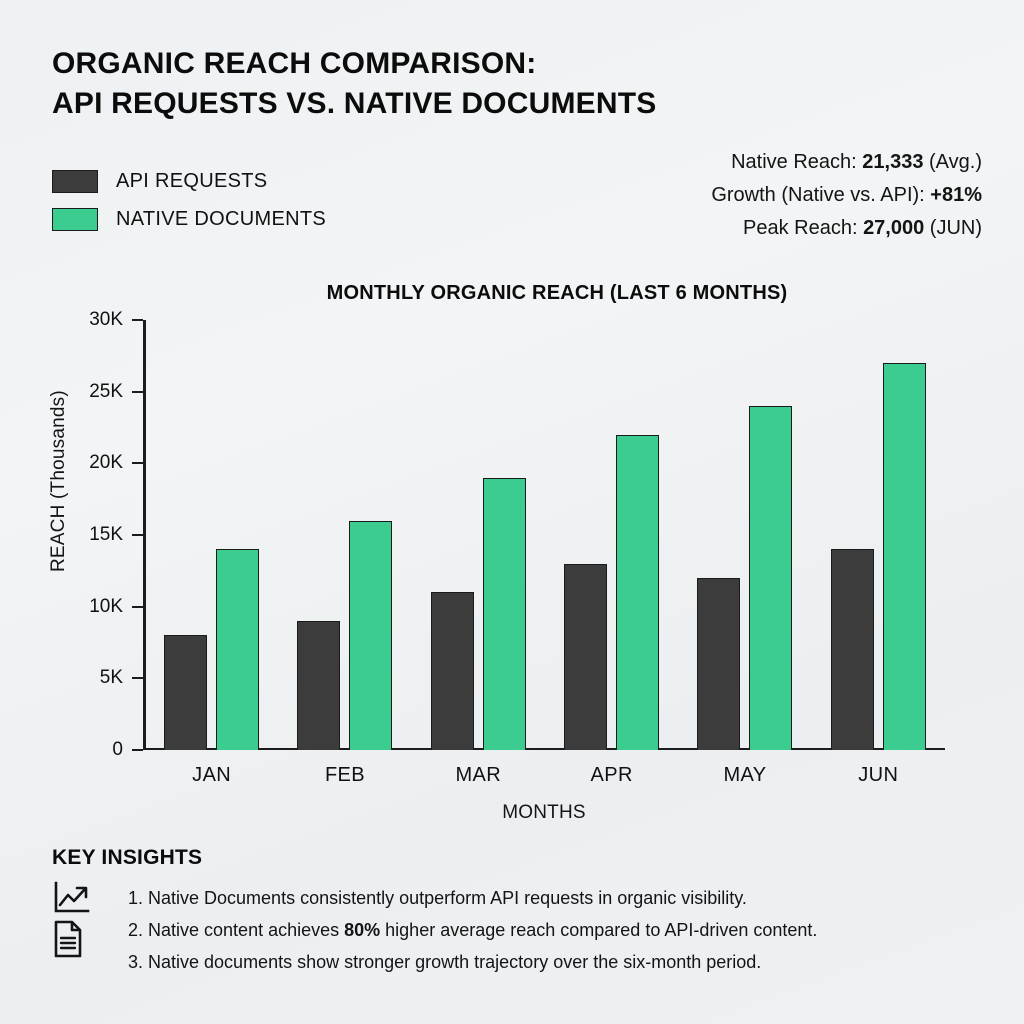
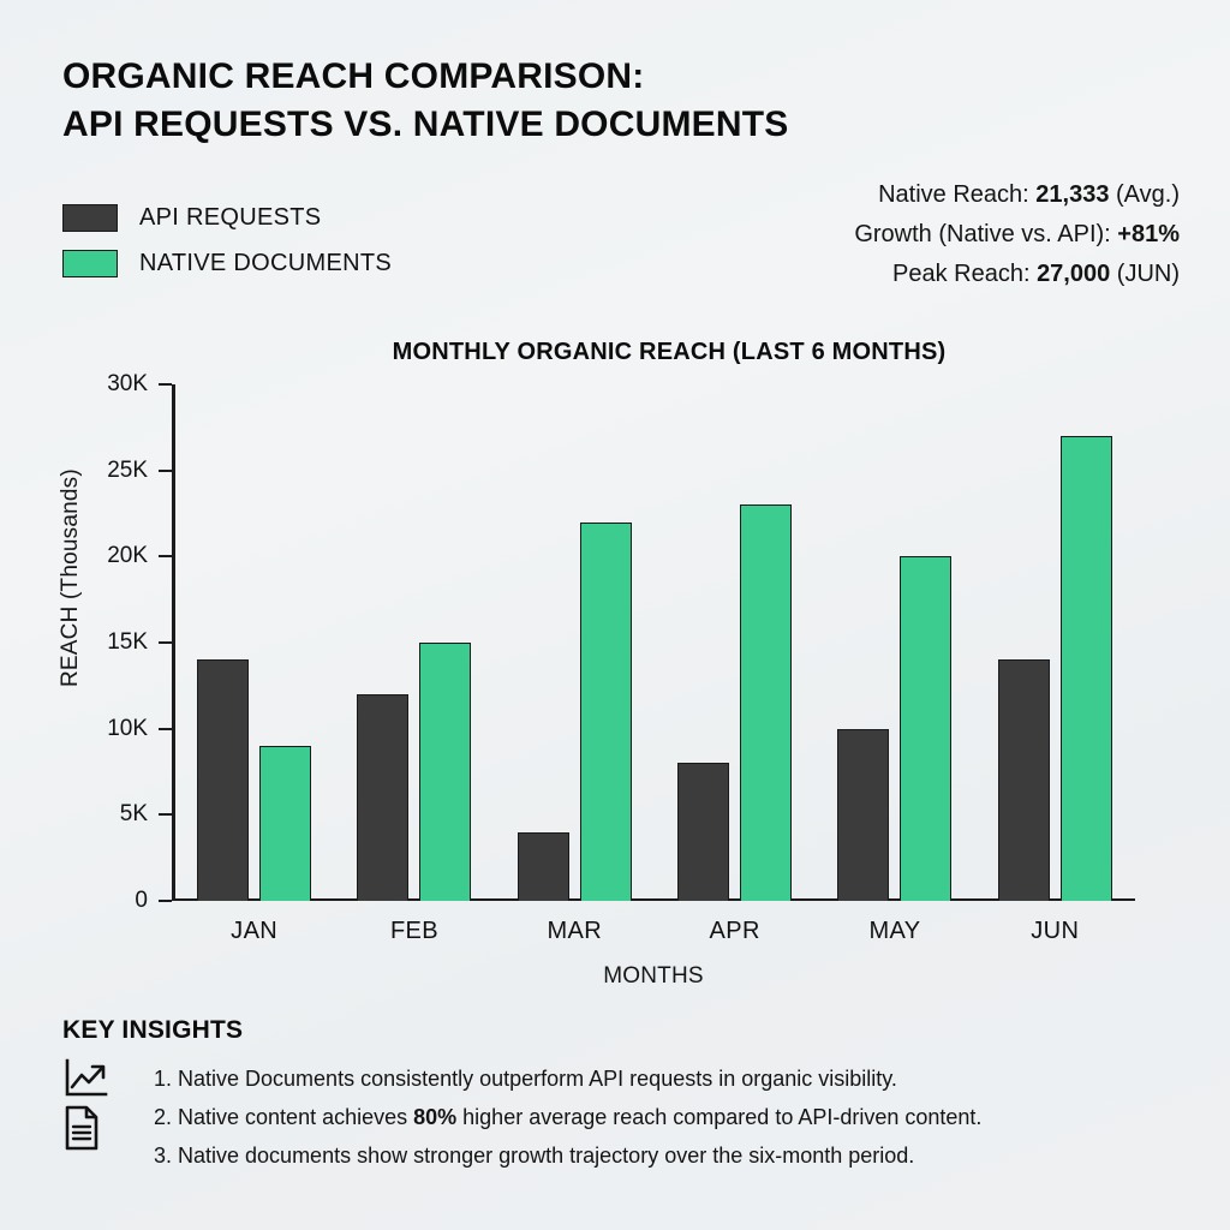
API REQUESTS/JAN: 8K -> 14K
NATIVE DOCUMENTS/JAN: 14K -> 9K
API REQUESTS/FEB: 9K -> 12K
NATIVE DOCUMENTS/FEB: 16K -> 15K
API REQUESTS/MAR: 11K -> 4K
NATIVE DOCUMENTS/MAR: 19K -> 22K
API REQUESTS/APR: 13K -> 8K
NATIVE DOCUMENTS/APR: 22K -> 23K
API REQUESTS/MAY: 12K -> 10K
NATIVE DOCUMENTS/MAY: 24K -> 20K
